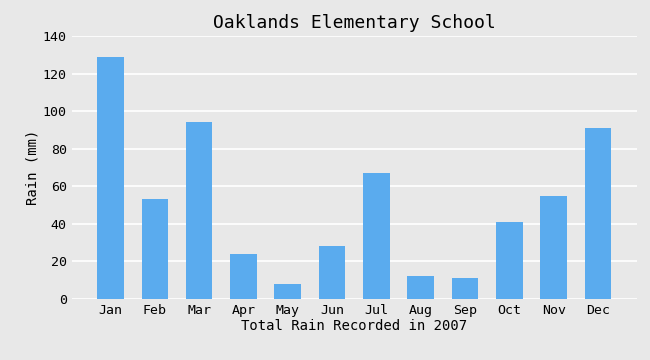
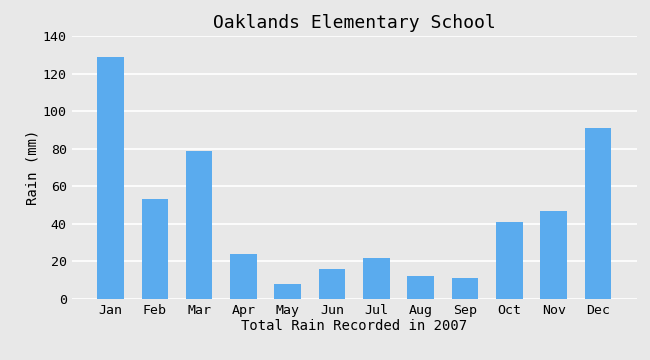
Mar: 94 -> 79
Jun: 28 -> 16
Jul: 67 -> 22
Nov: 55 -> 47
